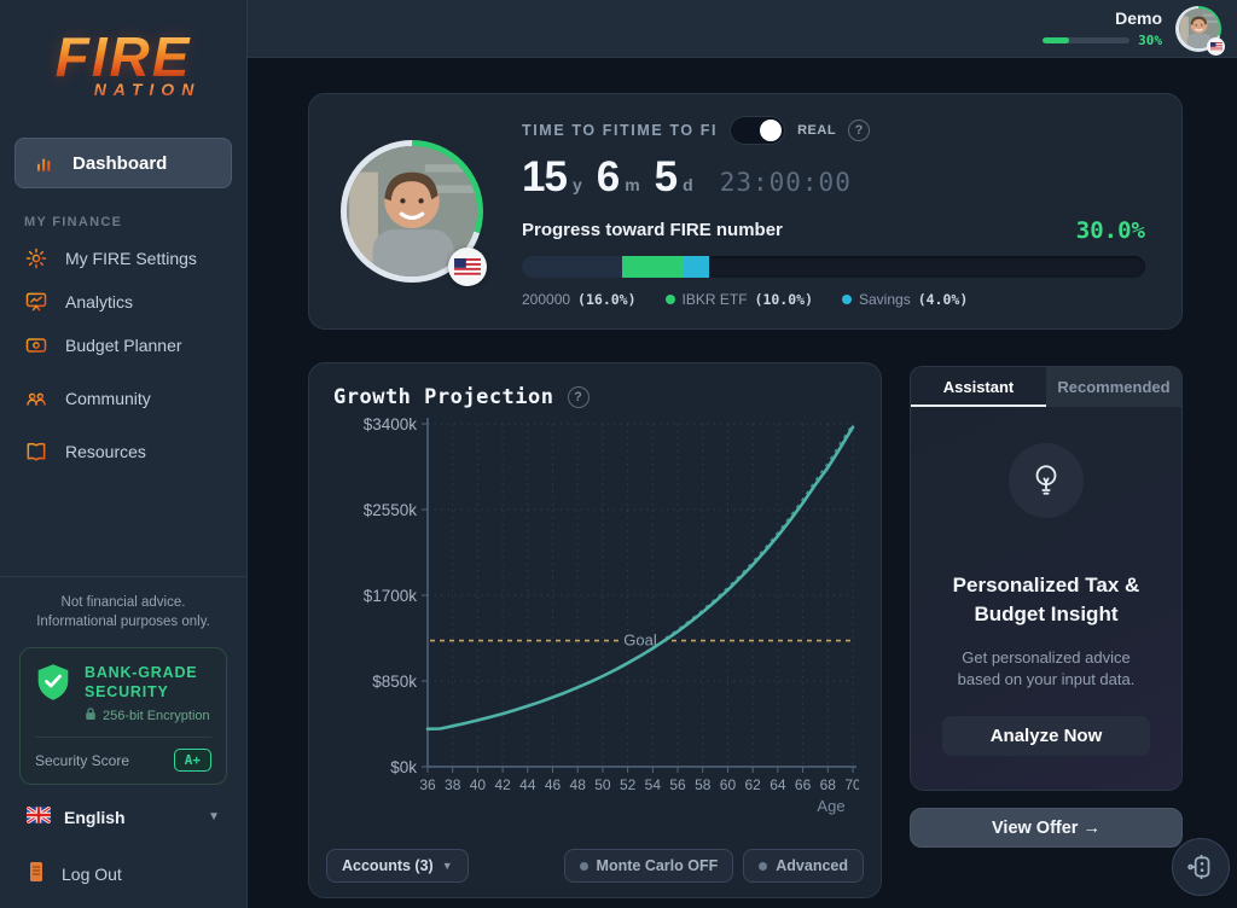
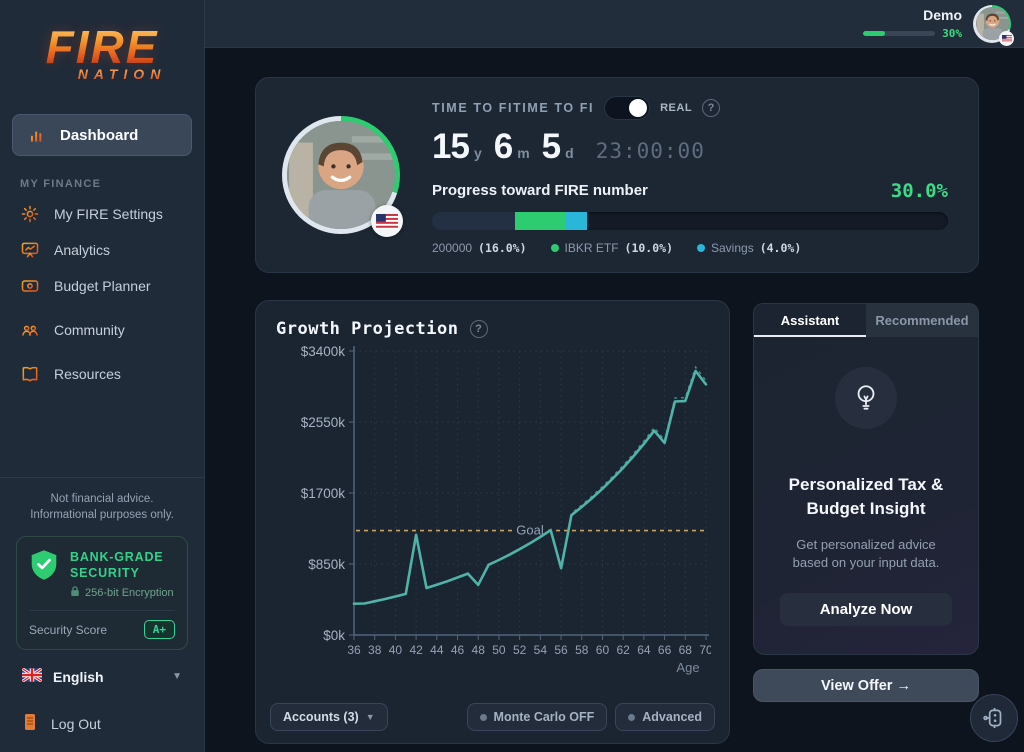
42: $500k -> $1200k
48: $800k -> $600k
56: $1300k -> $800k
66: $2600k -> $2300k
68: $3000k -> $2800k
70: $3400k -> $3000k
